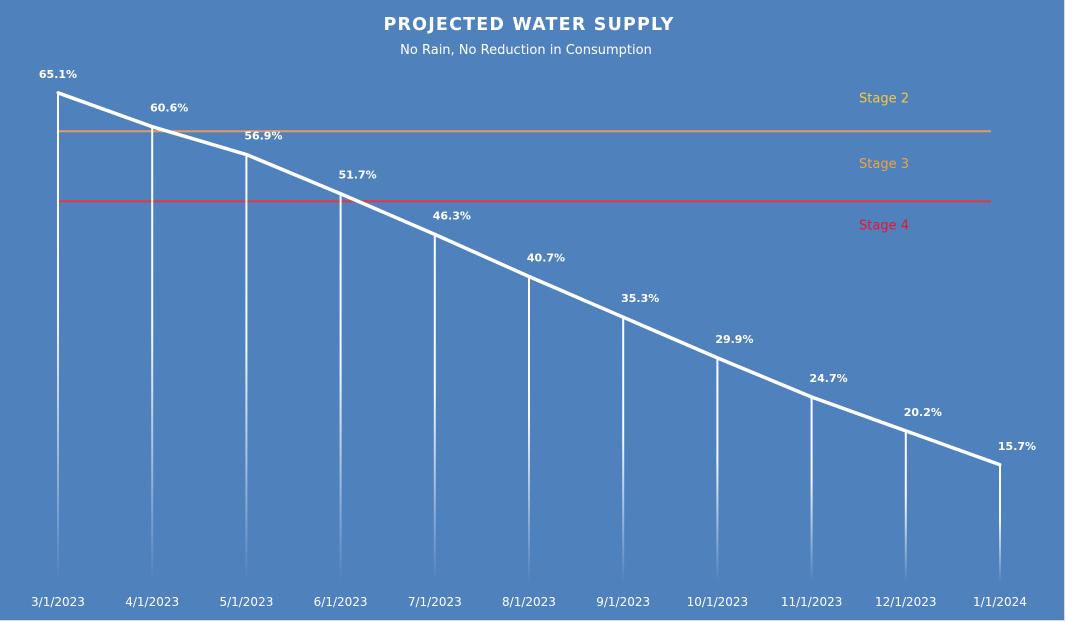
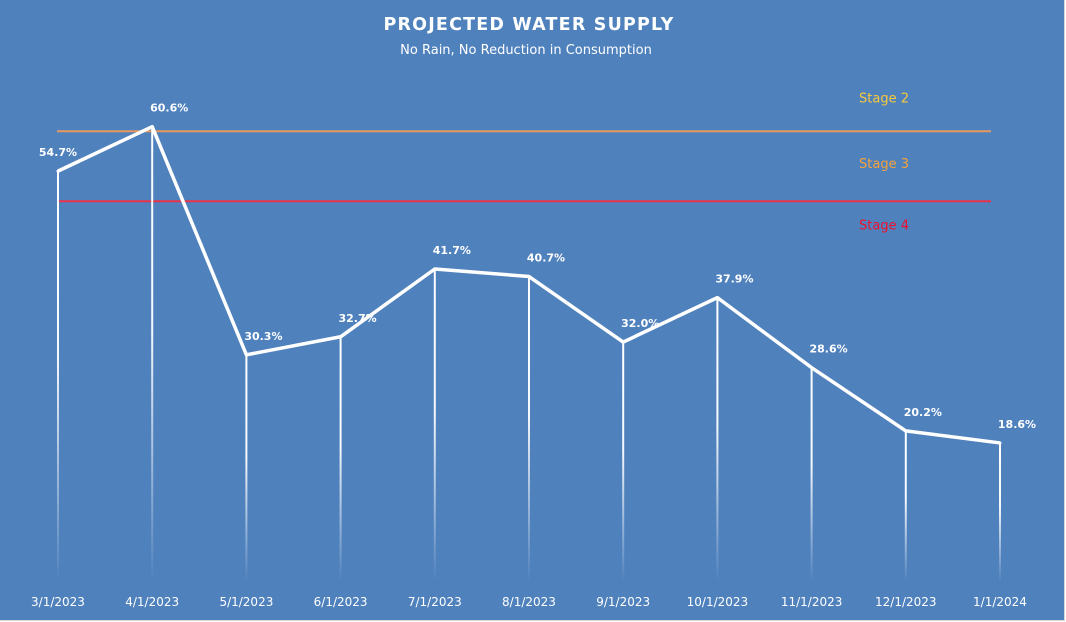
3/1/2023: 65.1% -> 54.7%
5/1/2023: 56.9% -> 30.3%
6/1/2023: 51.7% -> 32.7%
7/1/2023: 46.3% -> 41.7%
9/1/2023: 35.3% -> 32.0%
10/1/2023: 29.9% -> 37.9%
11/1/2023: 24.7% -> 28.6%
1/1/2024: 15.7% -> 18.6%
